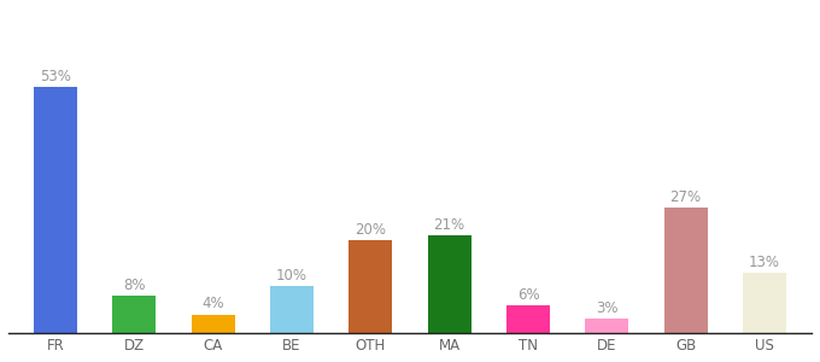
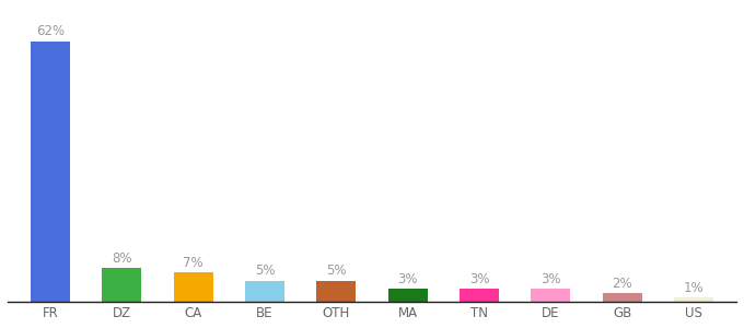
FR: 53% -> 62%
CA: 4% -> 7%
BE: 10% -> 5%
OTH: 20% -> 5%
MA: 21% -> 3%
TN: 6% -> 3%
GB: 27% -> 2%
US: 13% -> 1%
